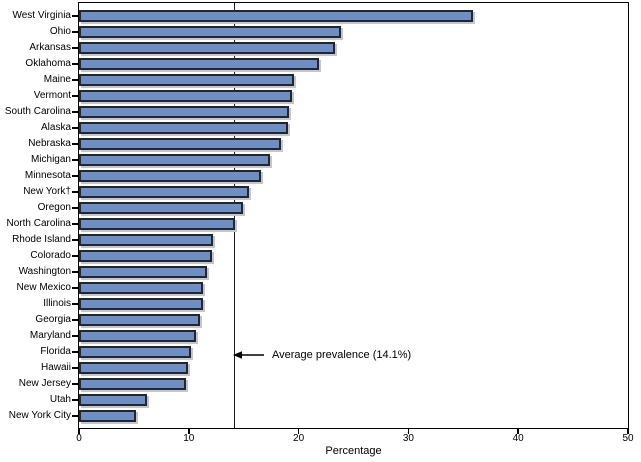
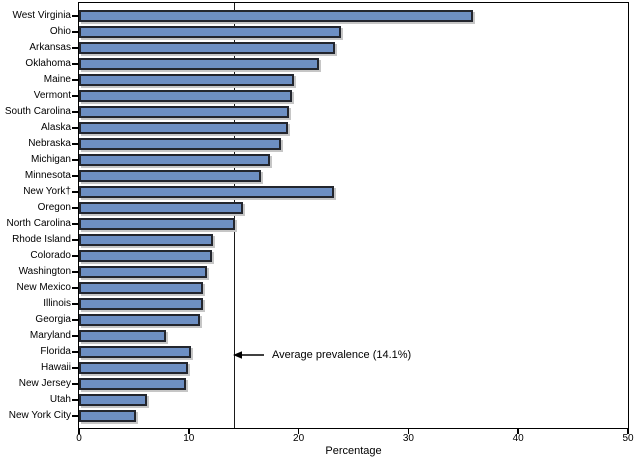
New York†: 15.5 -> 23.2
Maryland: 10.7 -> 7.9
